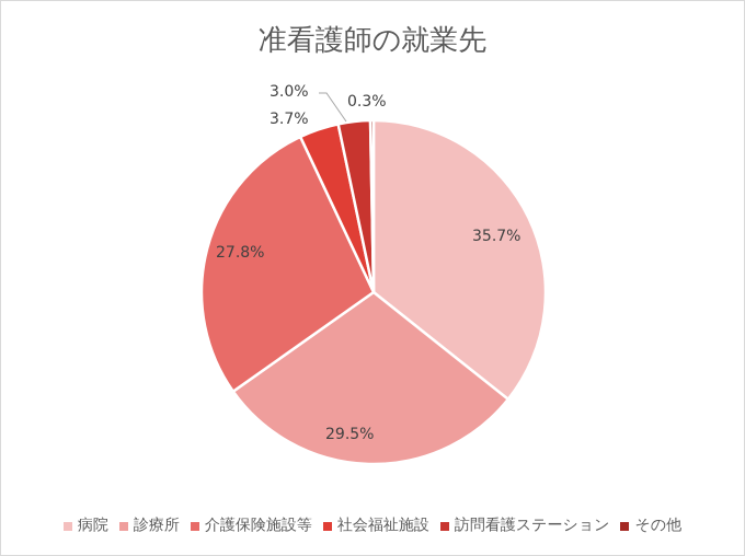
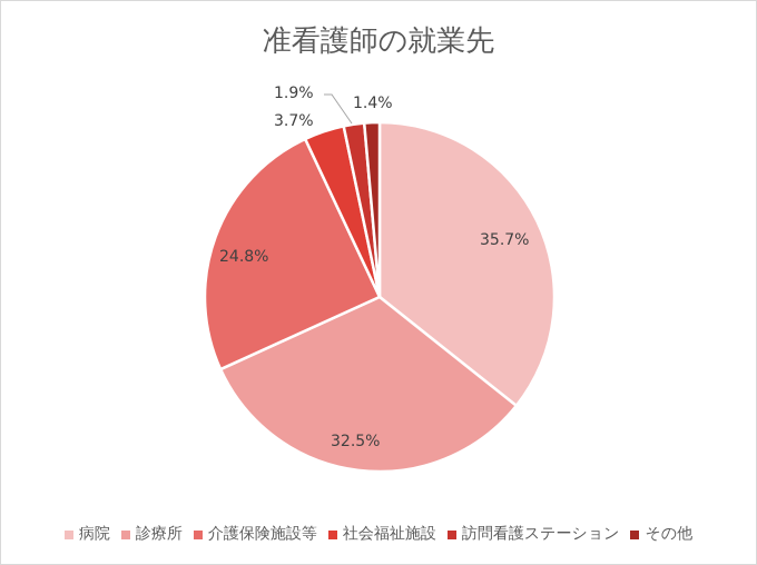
診療所: 29.5% -> 32.5%
介護保険施設等: 27.8% -> 24.8%
訪問看護ステーション: 3.0% -> 1.9%
その他: 0.3% -> 1.4%
